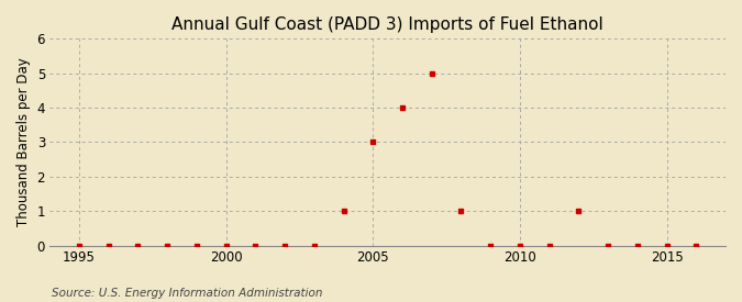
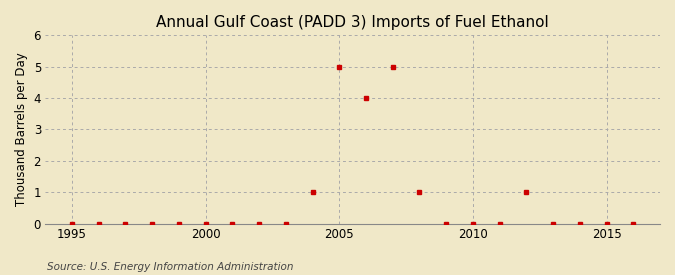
2005: 3 -> 5
